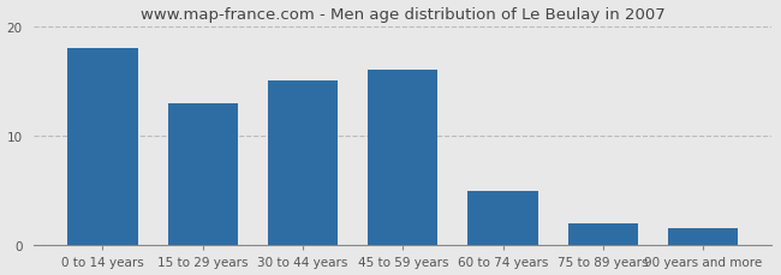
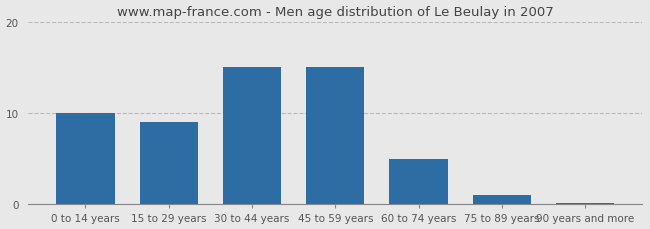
0 to 14 years: 18.0 -> 10.0
15 to 29 years: 13.0 -> 9.0
45 to 59 years: 16.0 -> 15.0
75 to 89 years: 2.0 -> 1.0
90 years and more: 1.6 -> 0.2
